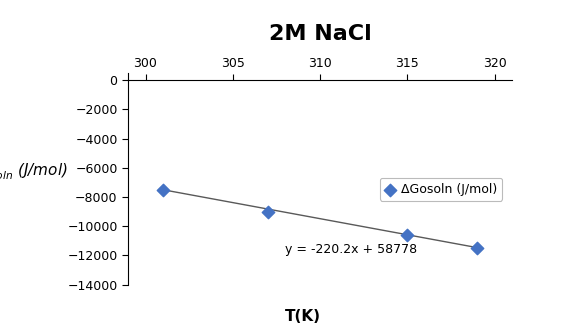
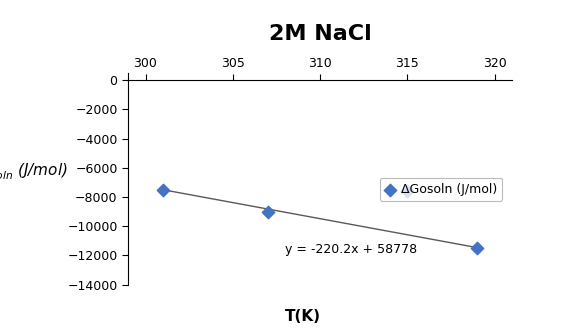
ΔGosoln (J/mol)/315: -10600 -> -7600
